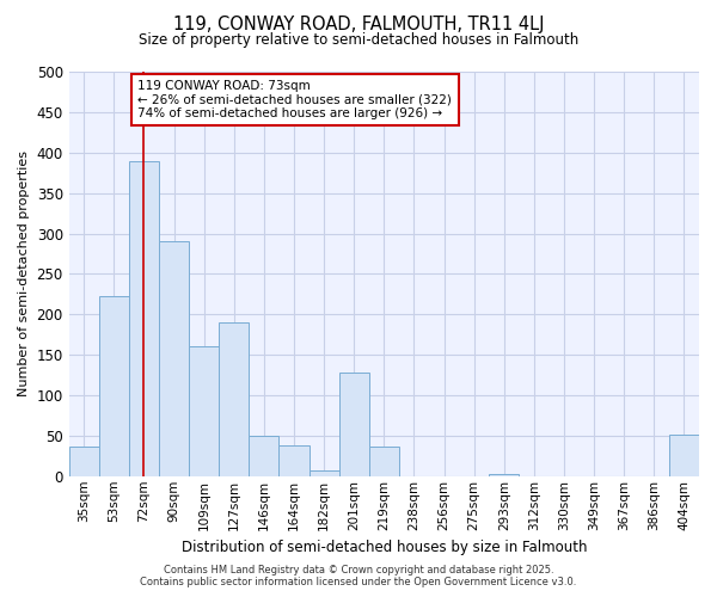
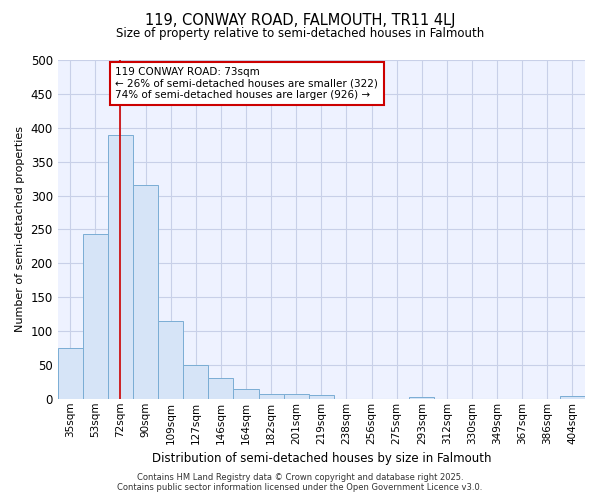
35sqm: 36 -> 75
53sqm: 222 -> 243
90sqm: 290 -> 315
109sqm: 160 -> 115
127sqm: 190 -> 50
146sqm: 50 -> 30
164sqm: 38 -> 15
201sqm: 128 -> 7
219sqm: 36 -> 6
404sqm: 52 -> 4
